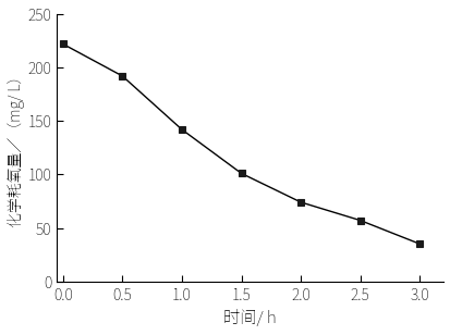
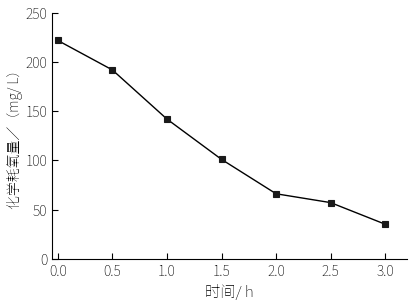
2.0: 74 -> 66
